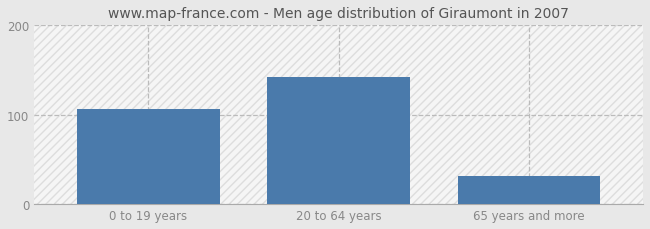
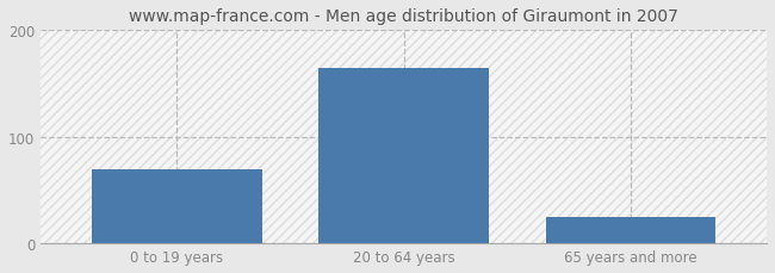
0 to 19 years: 106 -> 70
20 to 64 years: 142 -> 165
65 years and more: 32 -> 25
